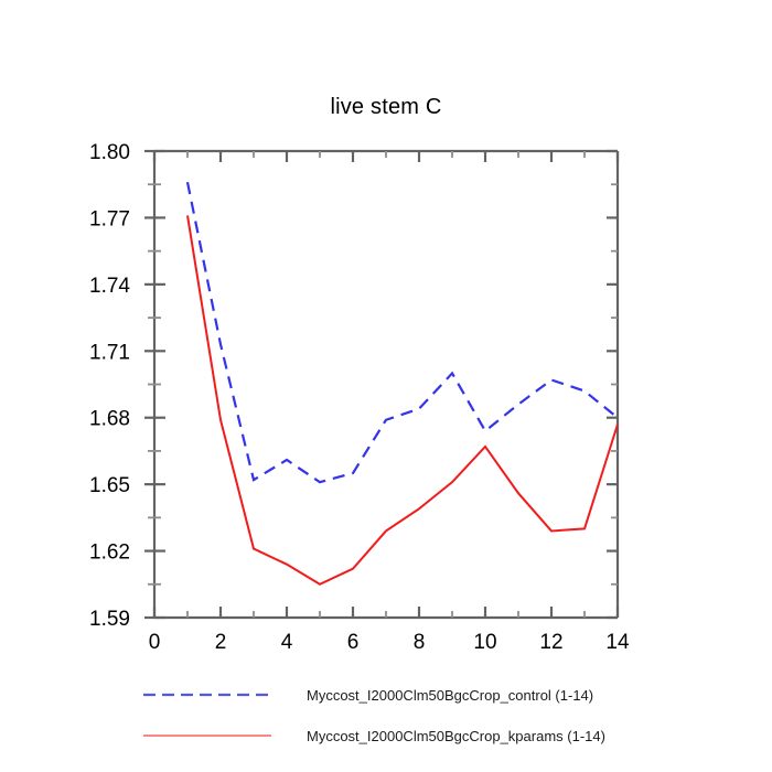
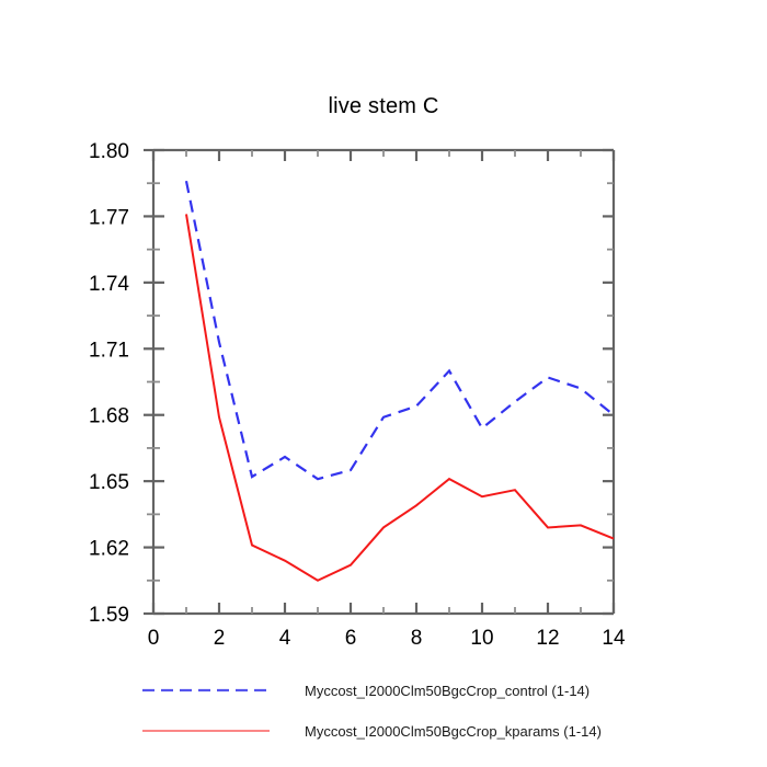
Myccost_I2000Clm50BgcCrop_kparams (1-14)/10: 1.667 -> 1.643
Myccost_I2000Clm50BgcCrop_kparams (1-14)/14: 1.677 -> 1.624
